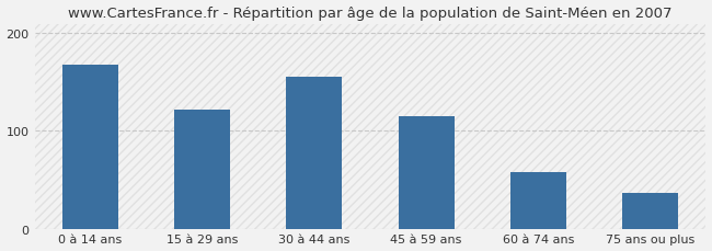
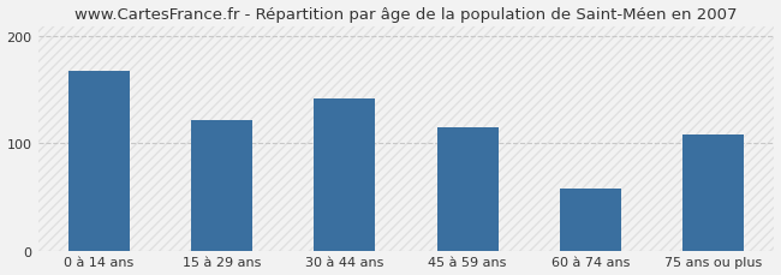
30 à 44 ans: 155 -> 142
75 ans ou plus: 37 -> 108
